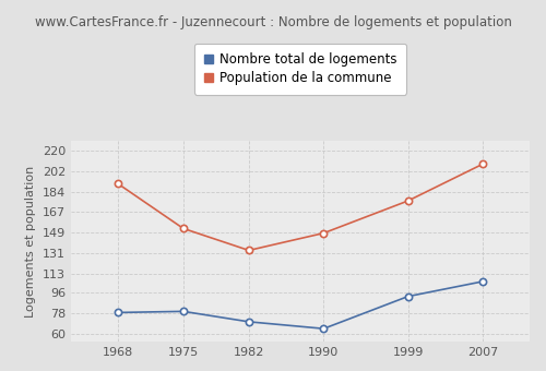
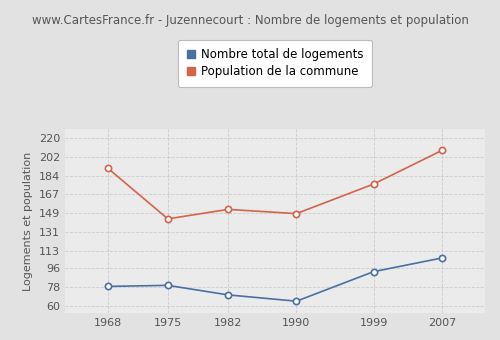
Population de la commune/1975: 152 -> 143
Population de la commune/1982: 133 -> 152
